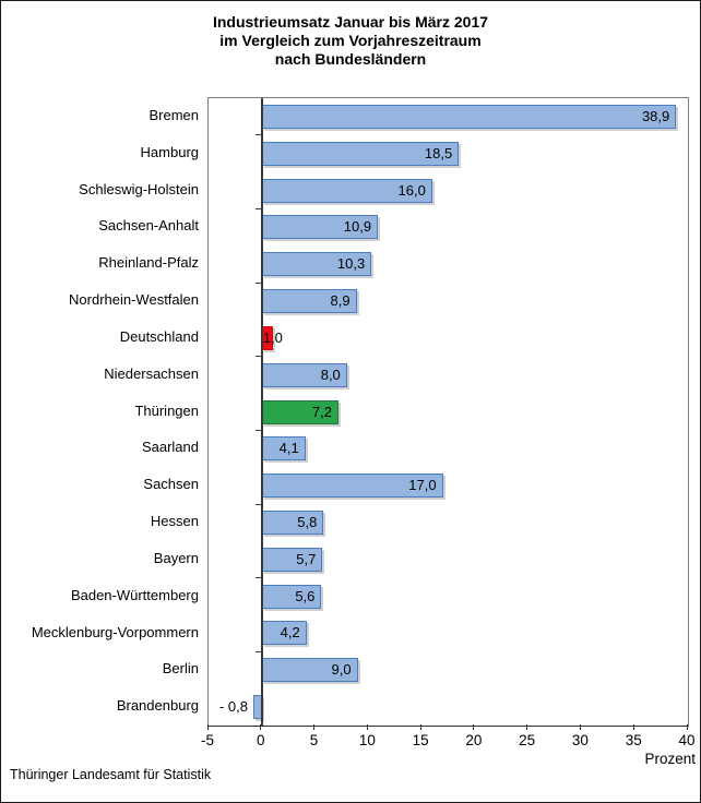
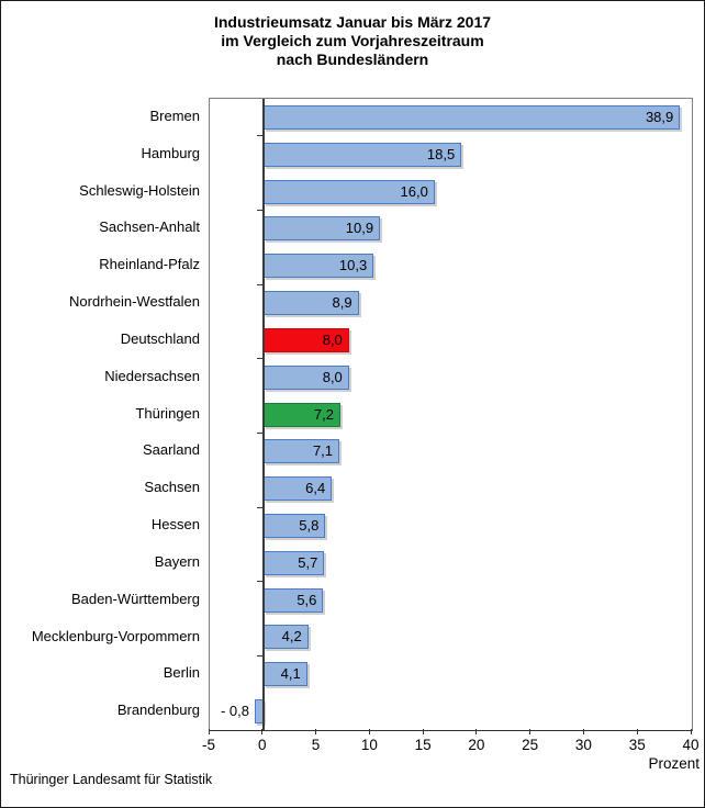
Deutschland: 1,0 -> 8,0
Saarland: 4,1 -> 7,1
Sachsen: 17,0 -> 6,4
Berlin: 9,0 -> 4,1
